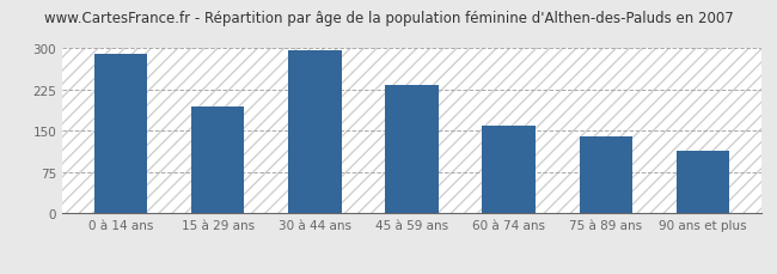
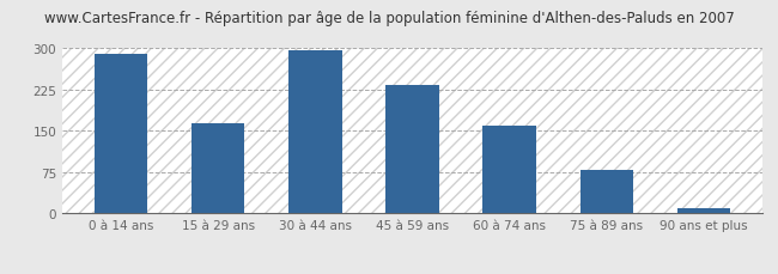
15 à 29 ans: 195 -> 163
75 à 89 ans: 140 -> 80
90 ans et plus: 115 -> 10
